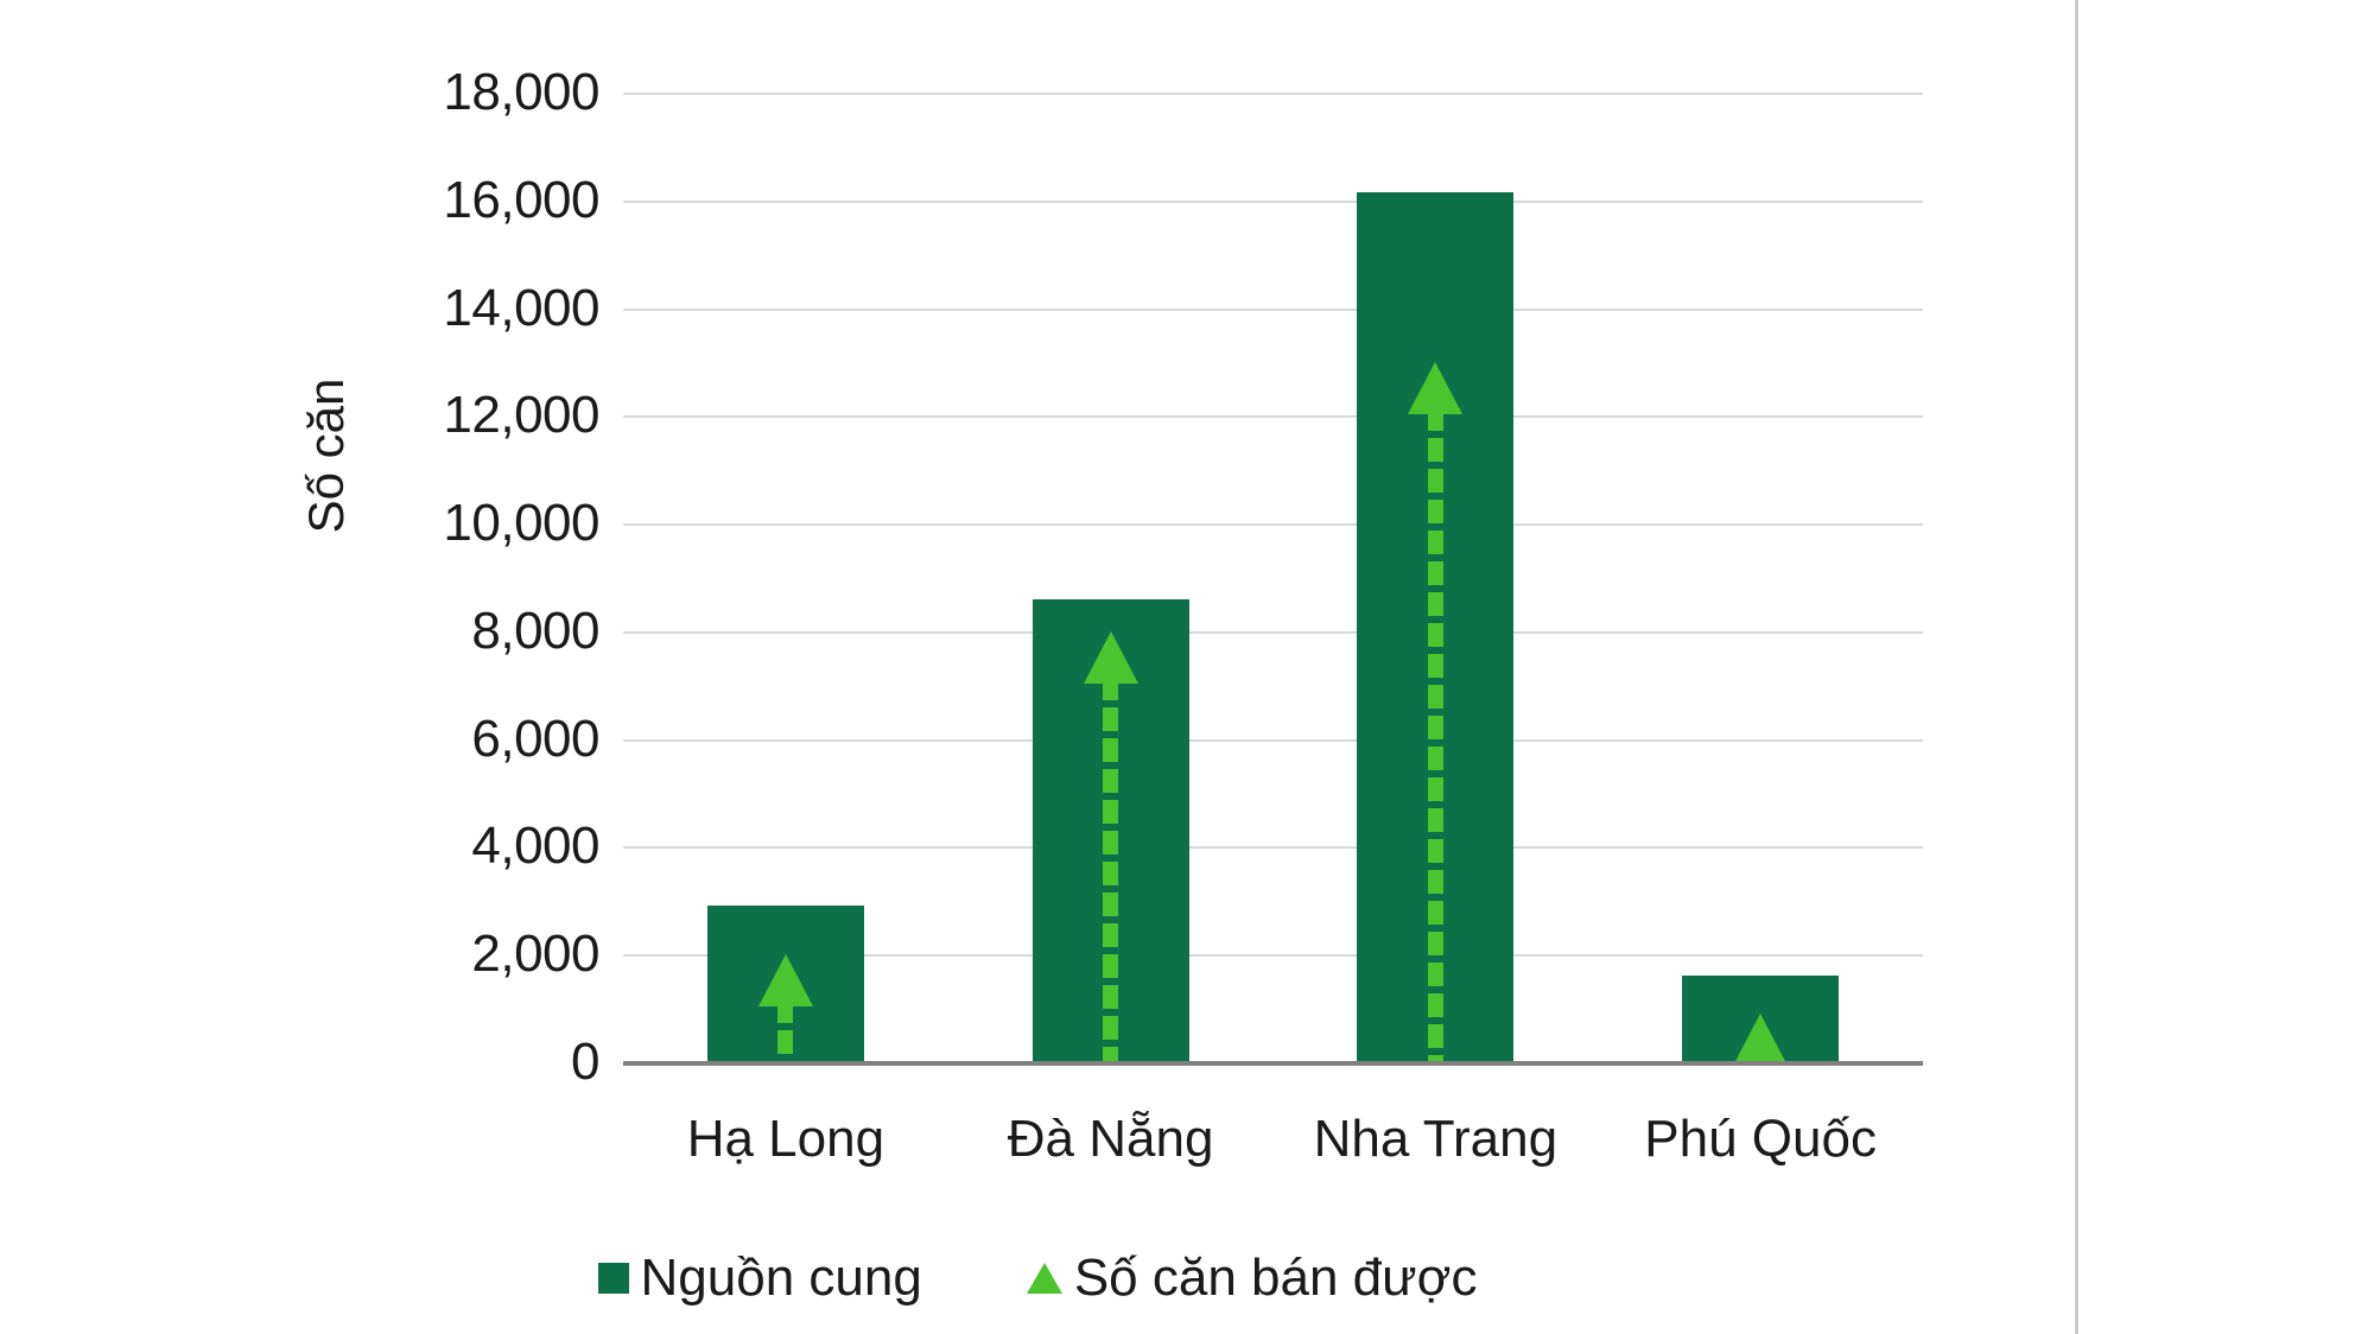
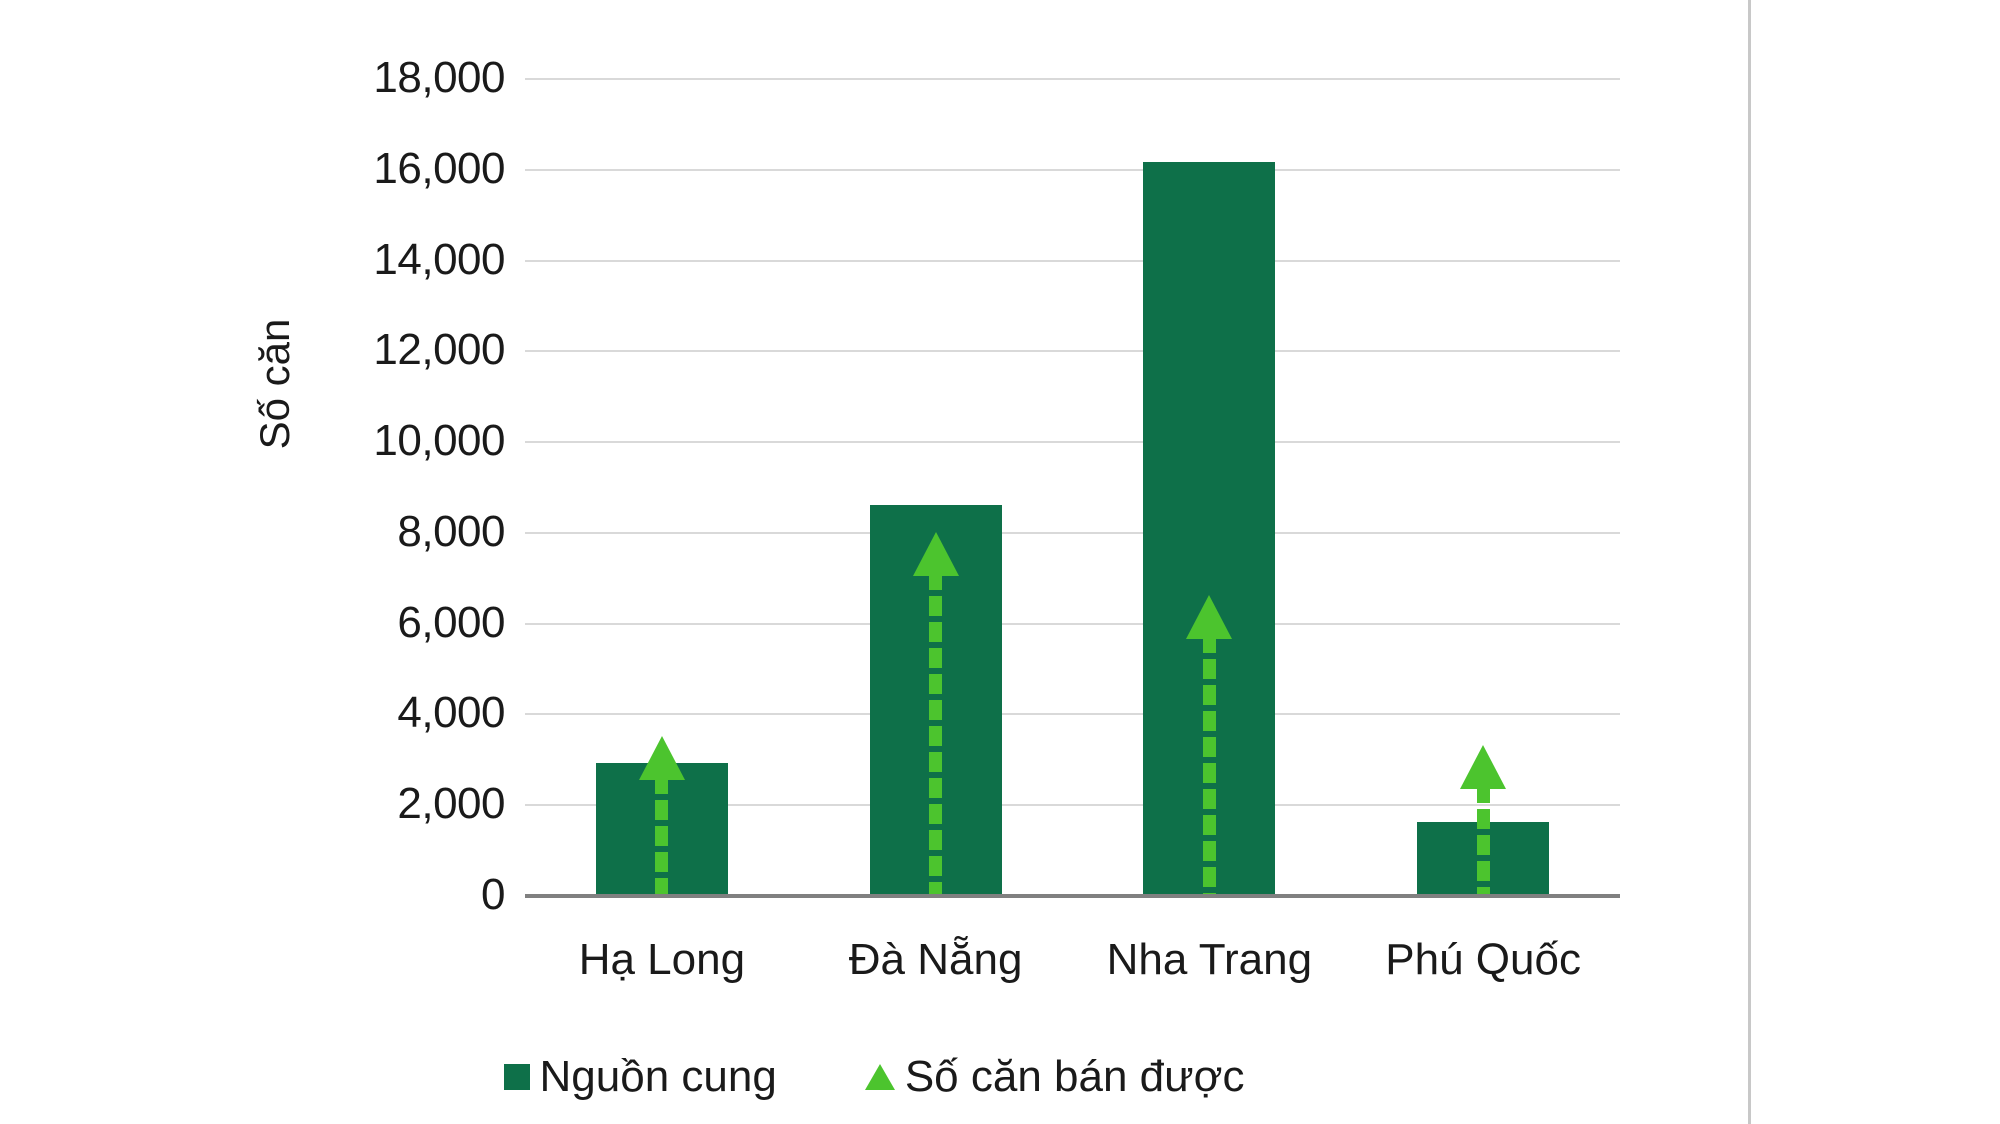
Số căn bán được/Hạ Long: 2000 -> 3500
Số căn bán được/Nha Trang: 13000 -> 6600
Số căn bán được/Phú Quốc: 900 -> 3300
